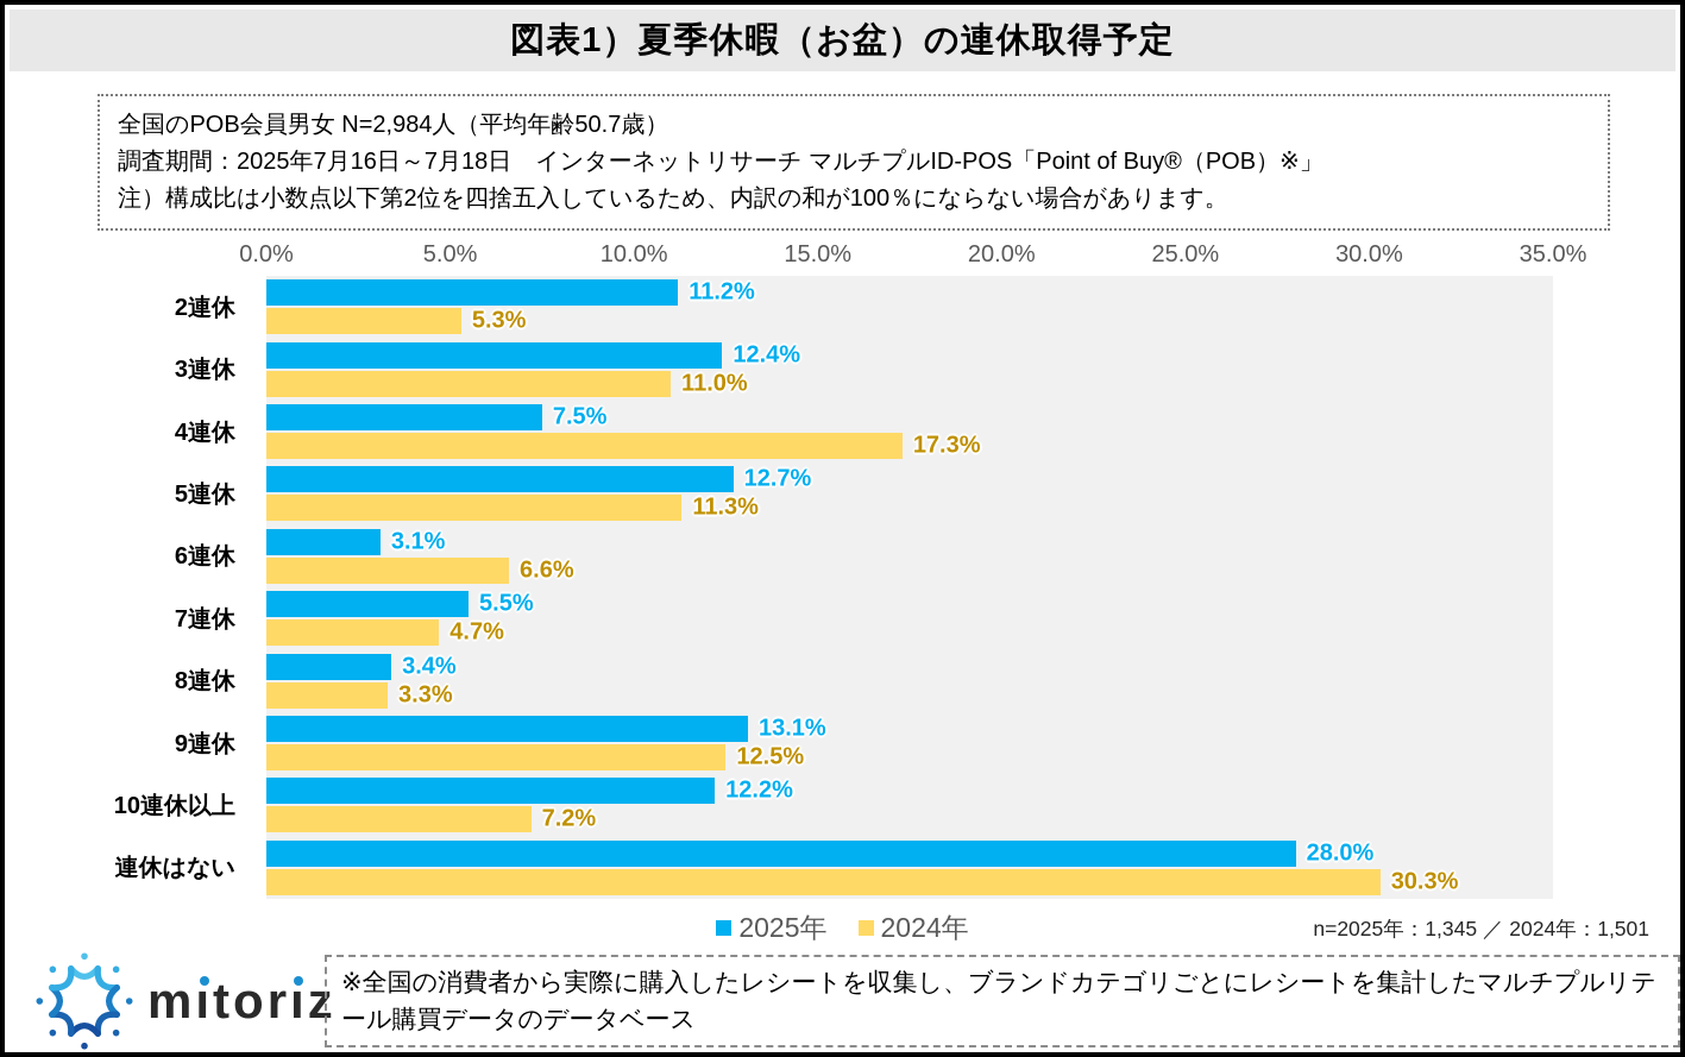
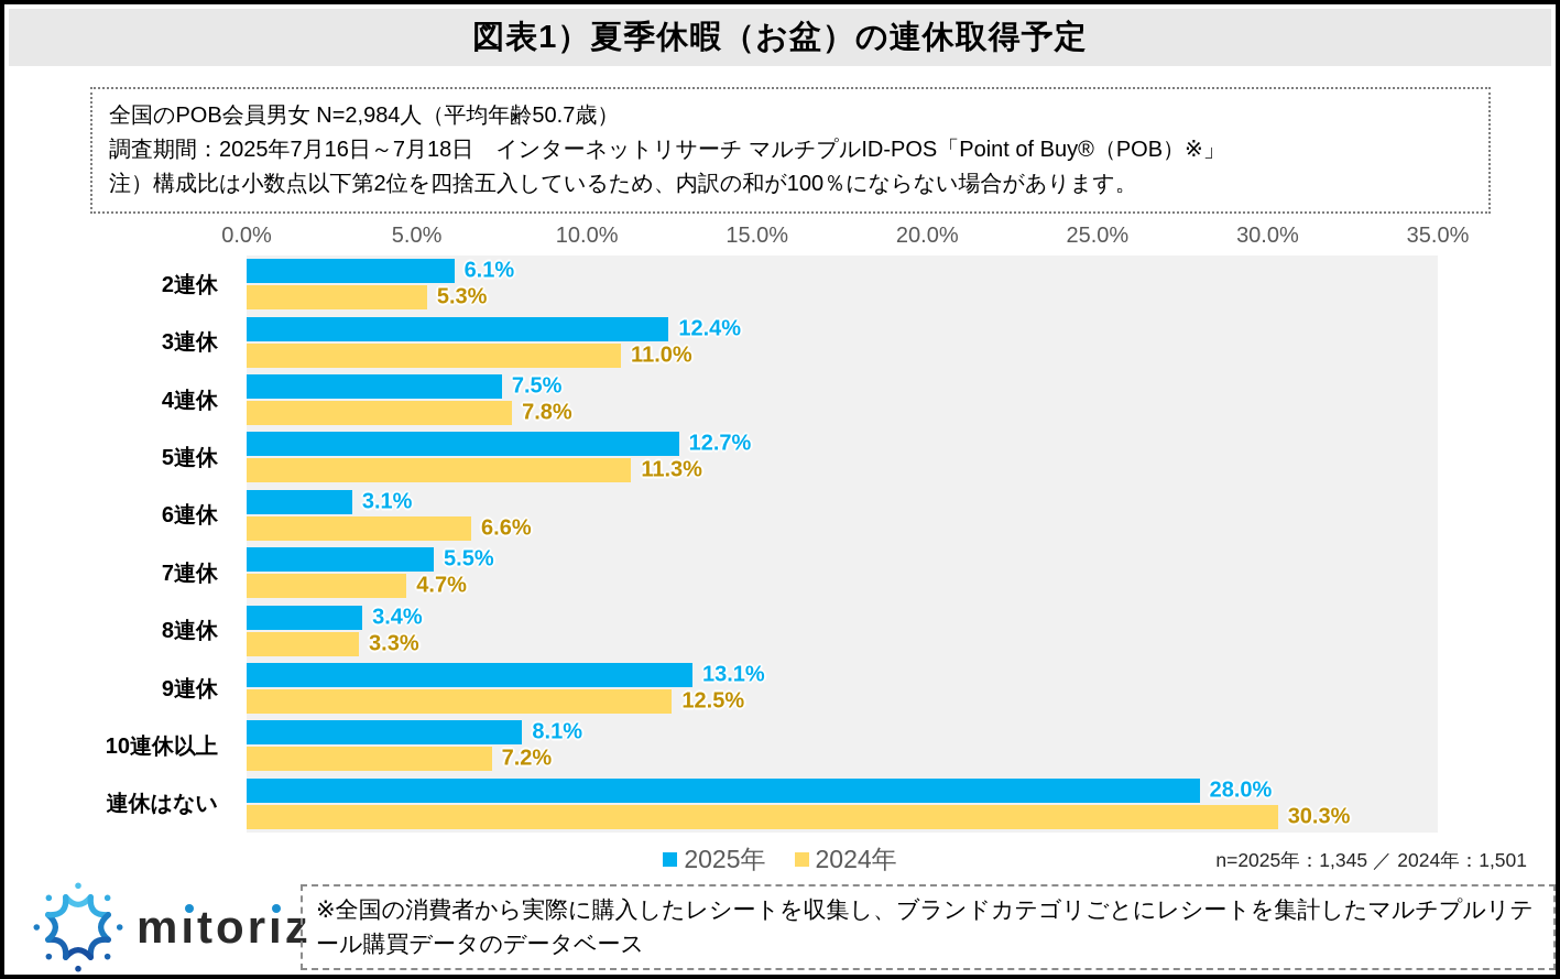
2025年/2連休: 11.2% -> 6.1%
2024年/4連休: 17.3% -> 7.8%
2025年/10連休以上: 12.2% -> 8.1%
